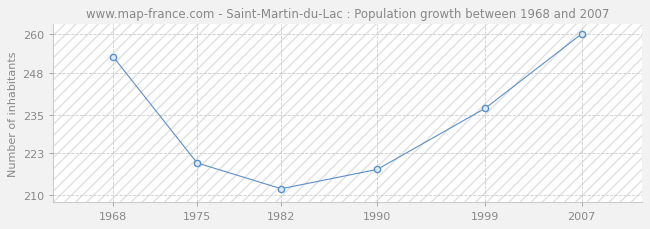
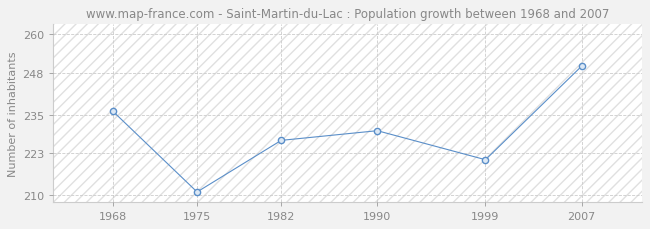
1968: 253 -> 236
1975: 220 -> 211
1982: 212 -> 227
1990: 218 -> 230
1999: 237 -> 221
2007: 260 -> 250
